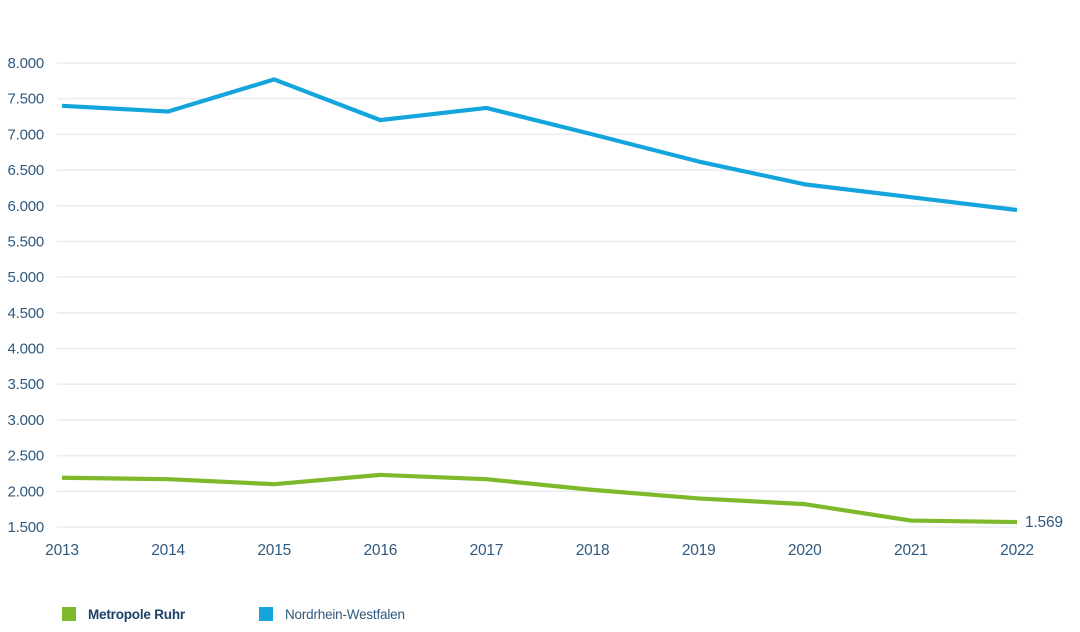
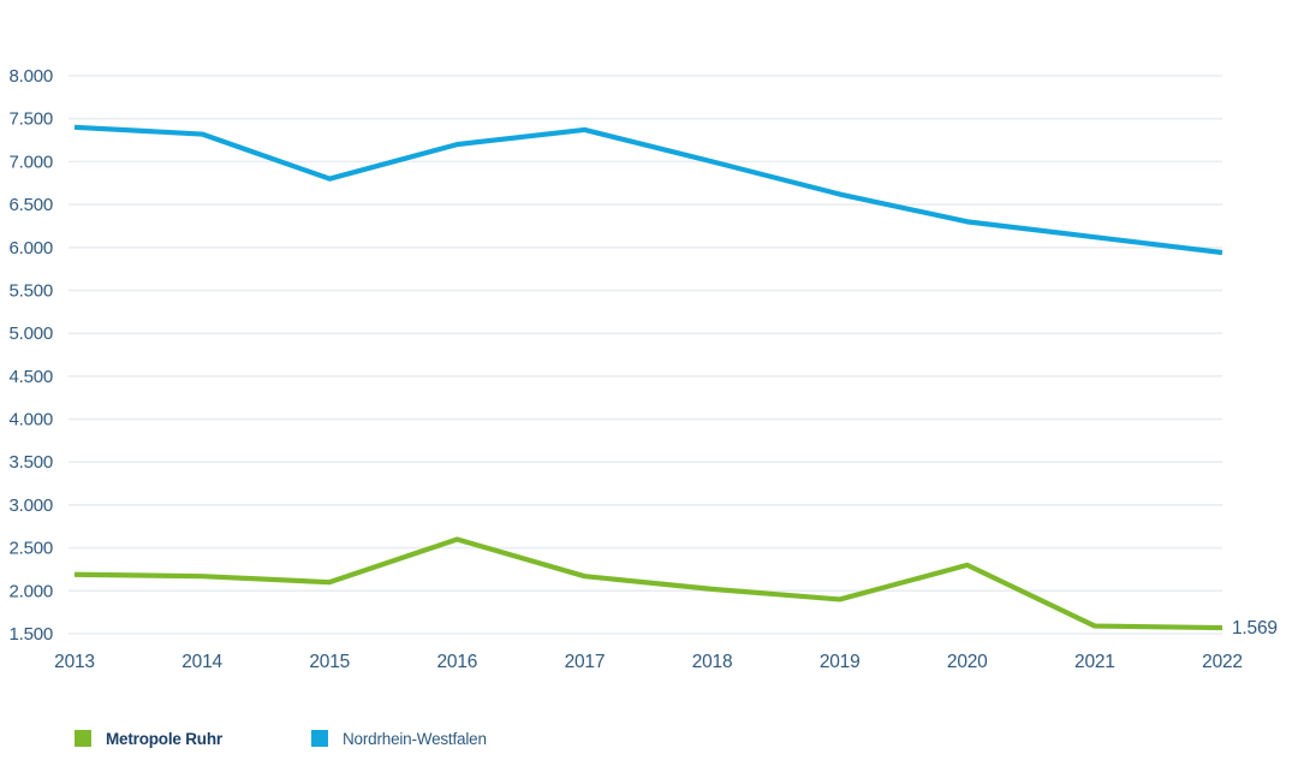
Nordrhein-Westfalen/2015: 7800 -> 6800
Metropole Ruhr/2016: 2200 -> 2600
Metropole Ruhr/2020: 1800 -> 2300
